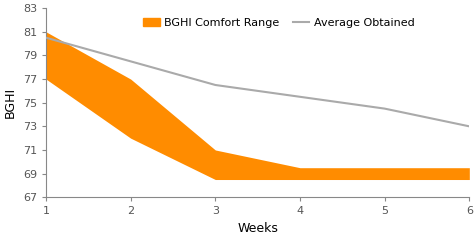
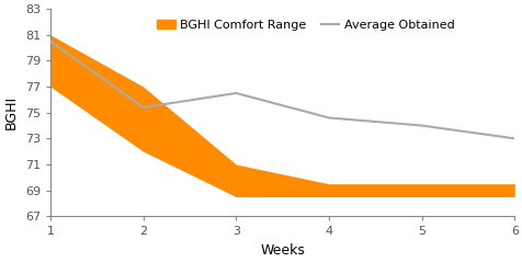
Average Obtained/2: 78.5 -> 75.4
Average Obtained/4: 75.5 -> 74.6
Average Obtained/5: 74.5 -> 74.0
